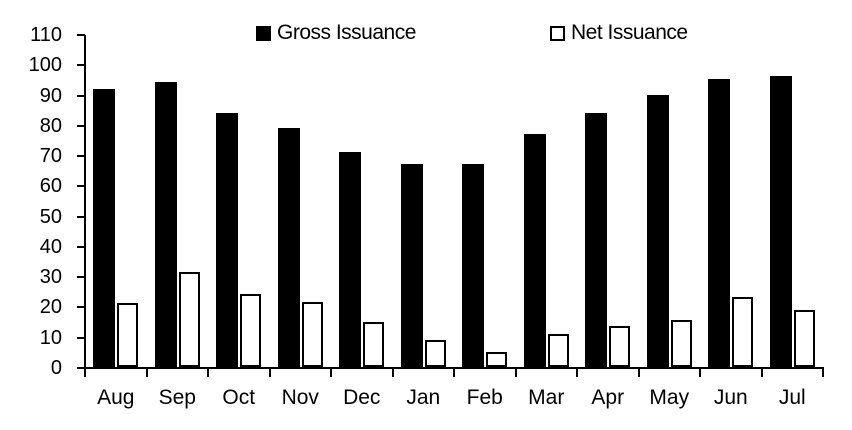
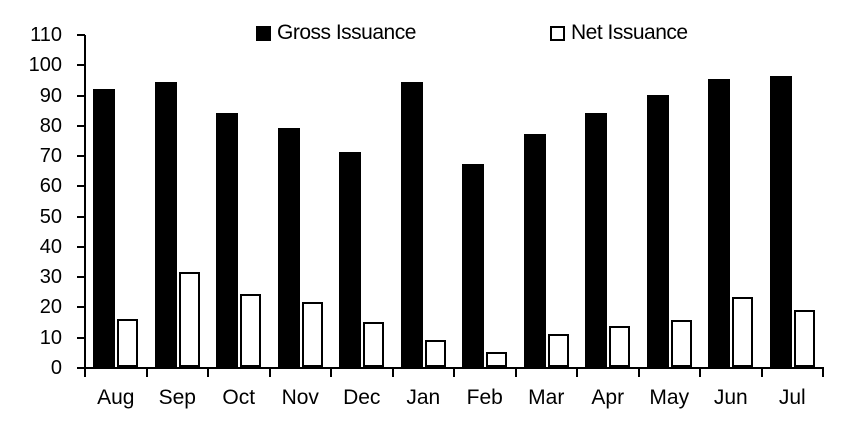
Net Issuance/Aug: 21 -> 16
Gross Issuance/Jan: 67 -> 94
